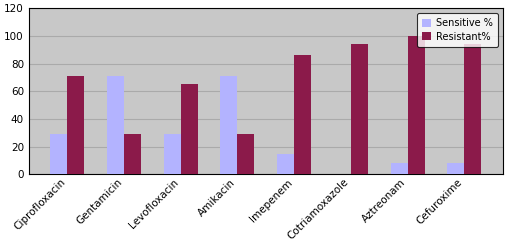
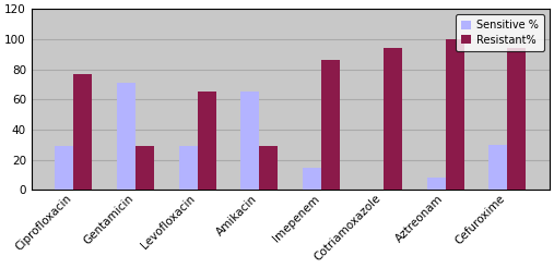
Resistant%/Ciprofloxacin: 71 -> 77
Sensitive %/Amikacin: 71 -> 65
Sensitive %/Cefuroxime: 8 -> 30
